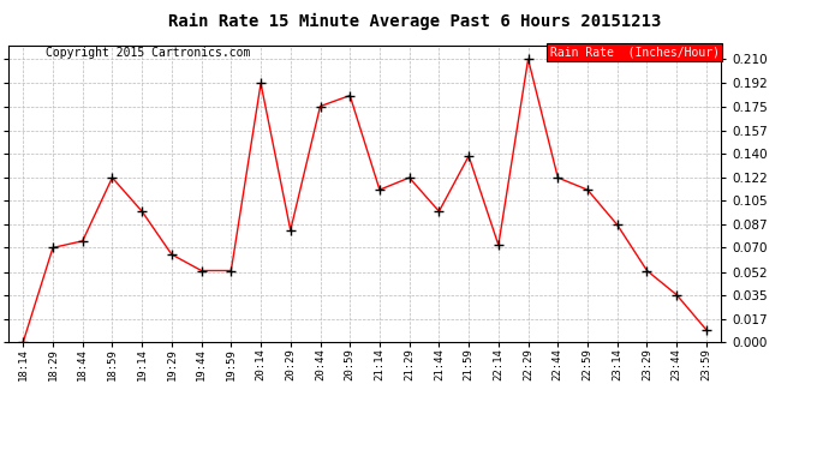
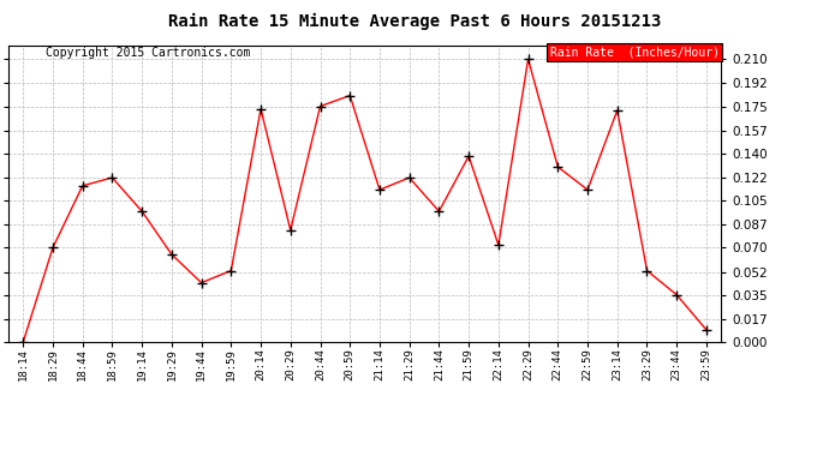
18:44: 0.075 -> 0.116
19:44: 0.053 -> 0.044
20:14: 0.192 -> 0.173
22:44: 0.122 -> 0.130
23:14: 0.087 -> 0.172
